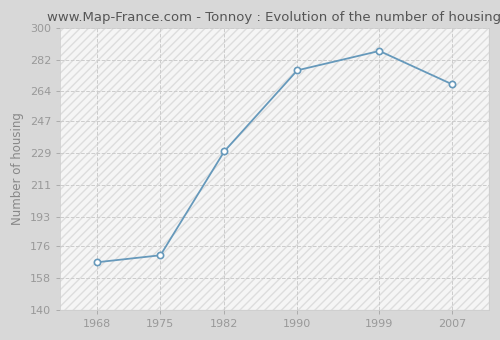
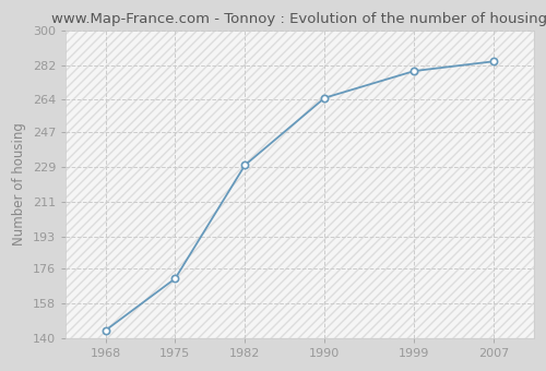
1968: 167 -> 144
1990: 276 -> 265
1999: 287 -> 279
2007: 268 -> 284
